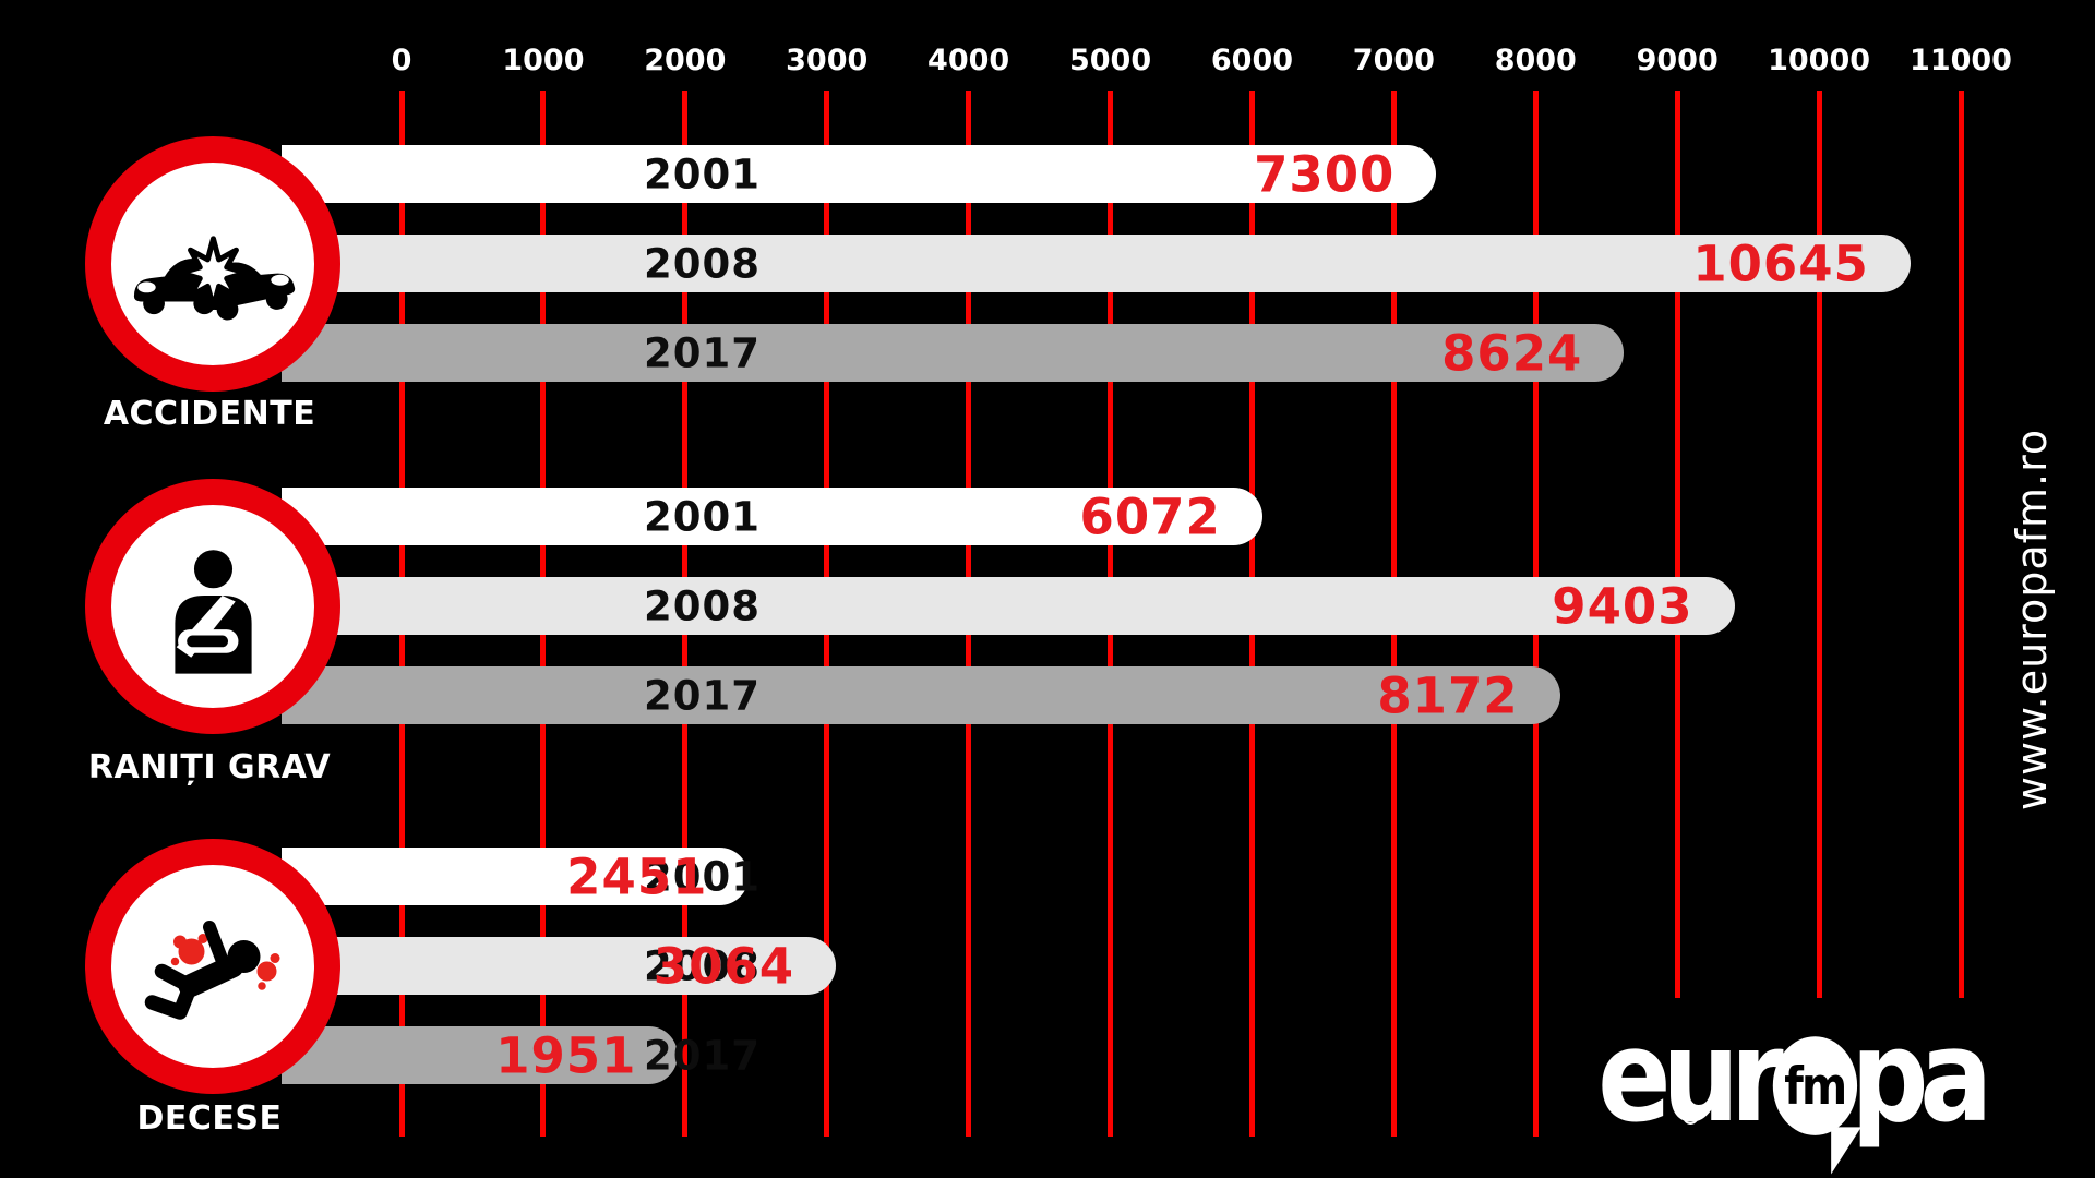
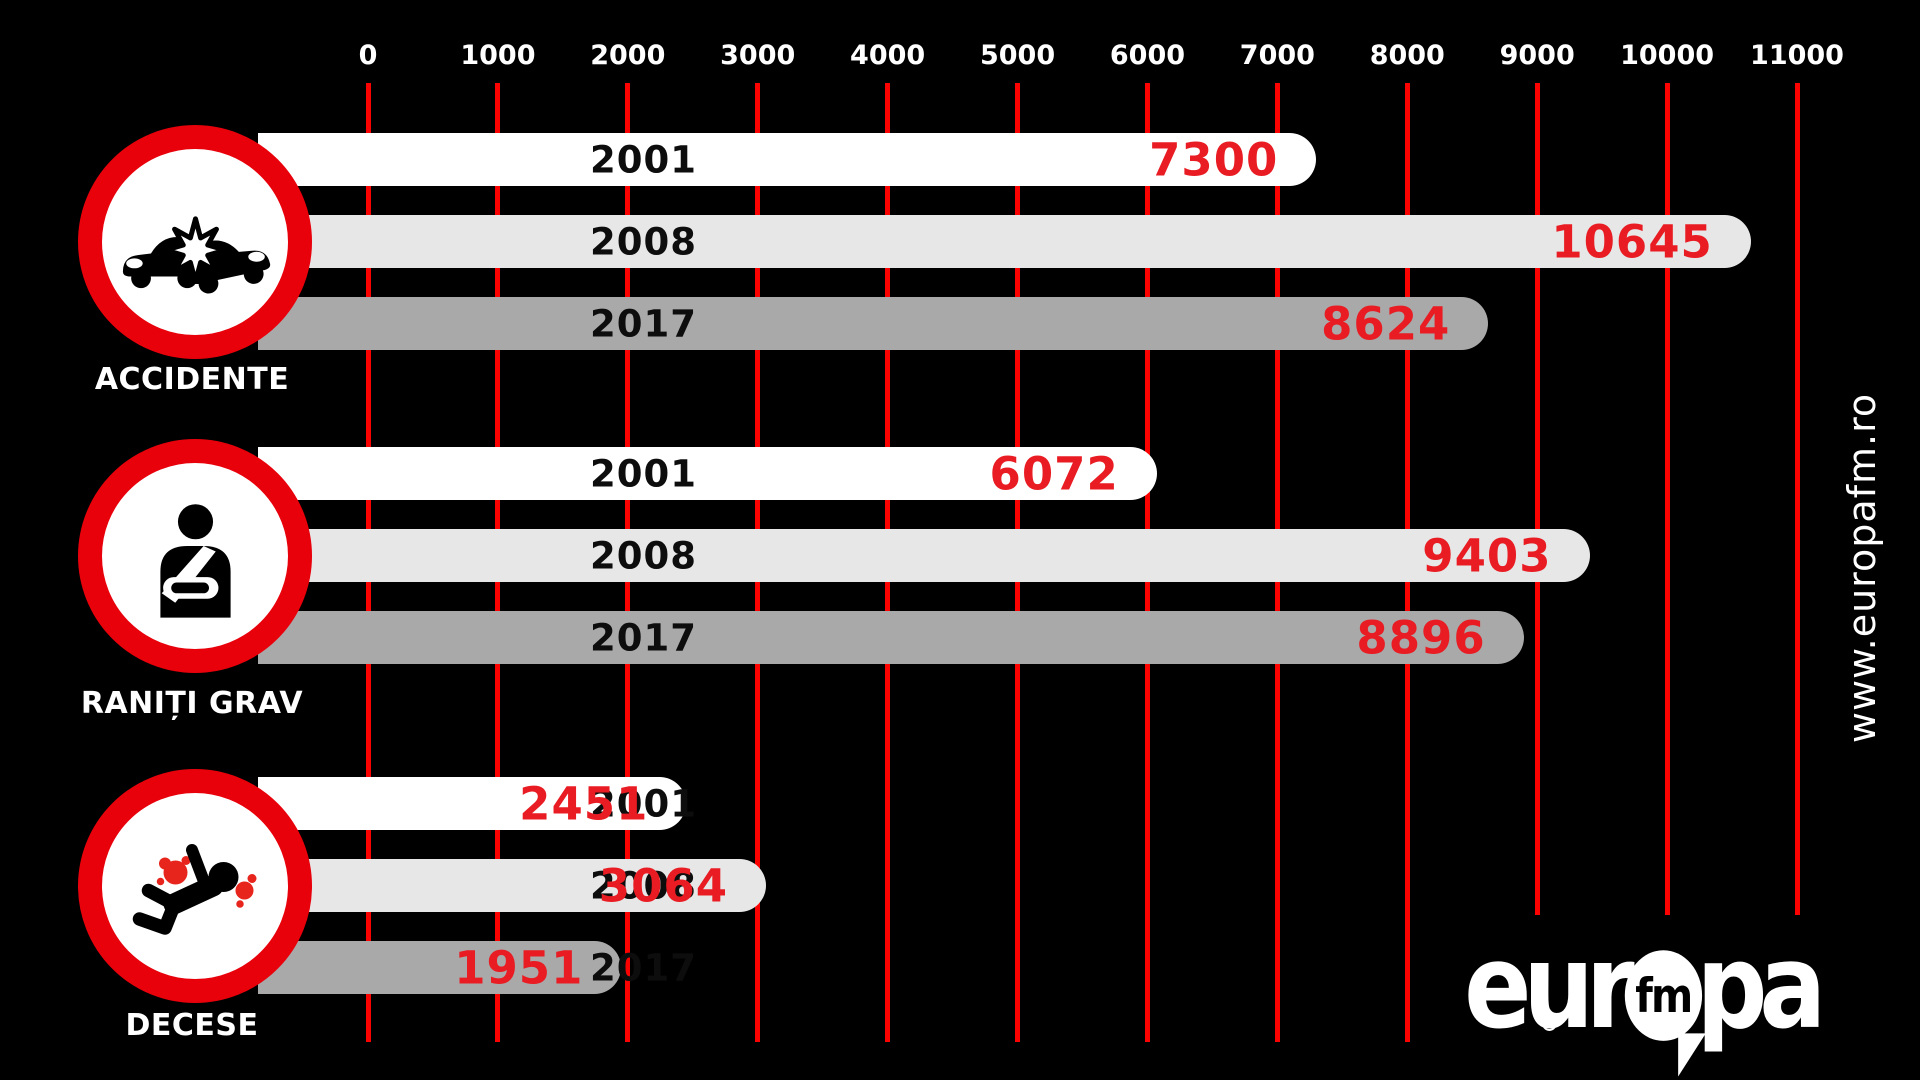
2017/RANIȚI GRAV: 8172 -> 8896
